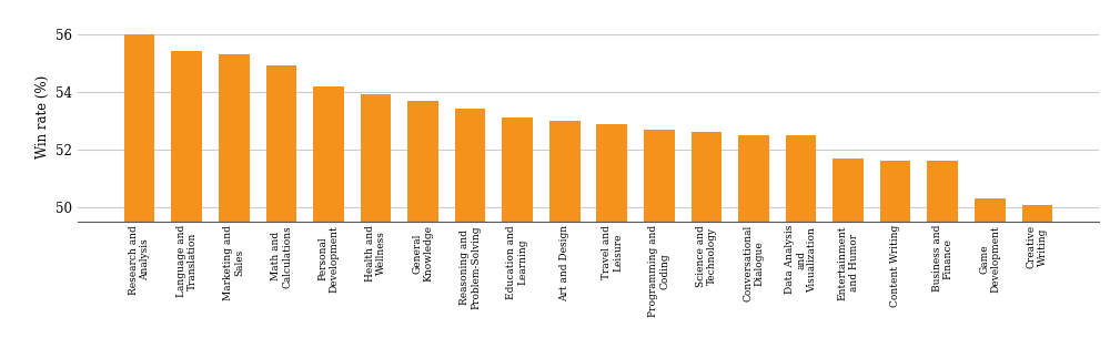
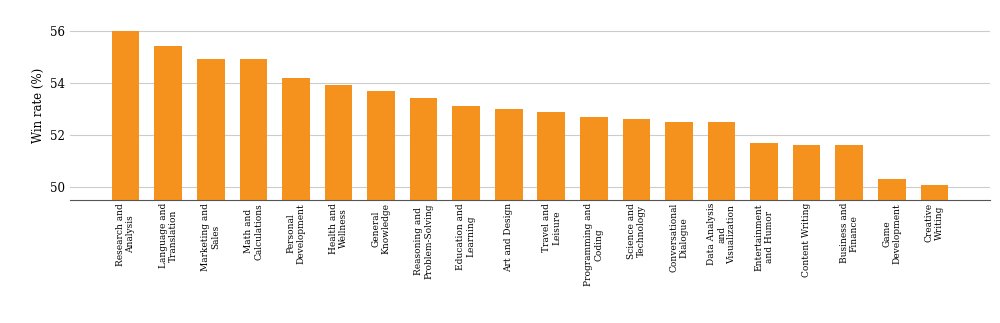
Marketing and Sales: 55.3 -> 54.9
